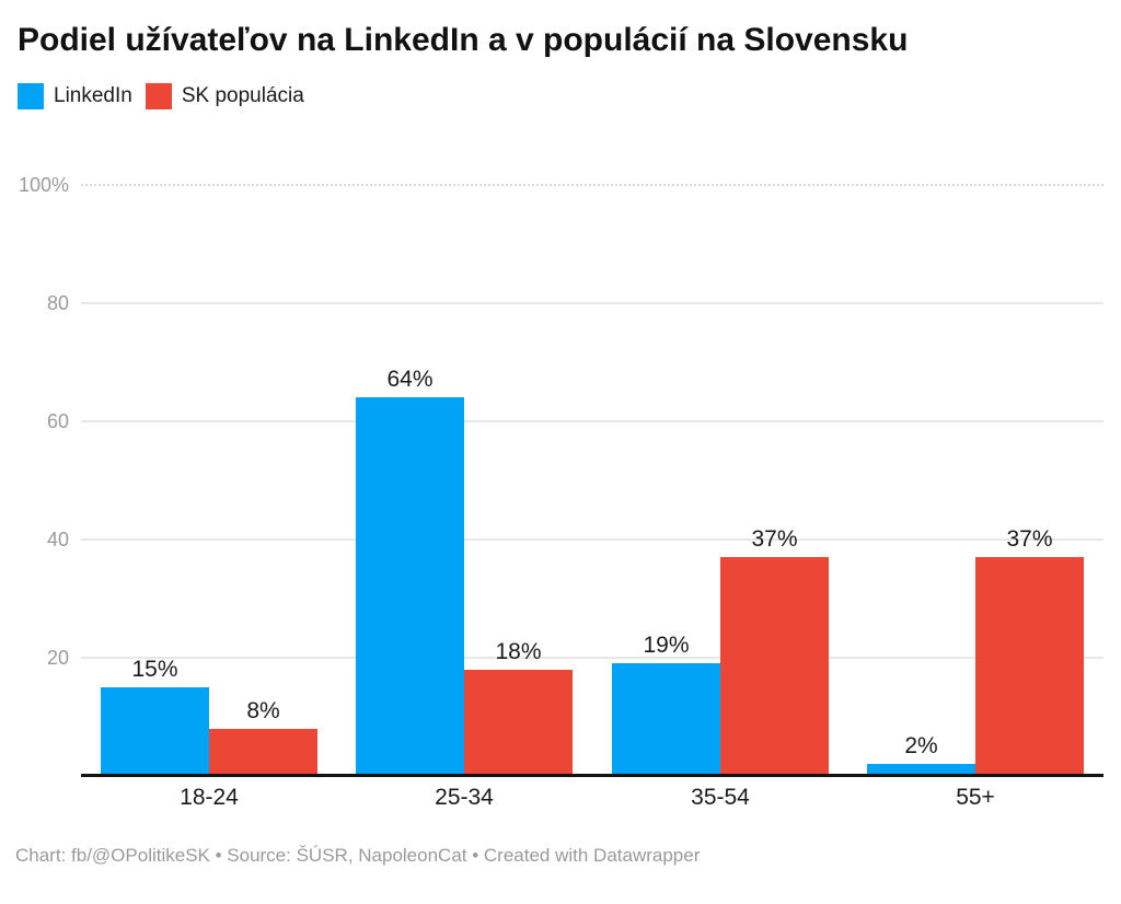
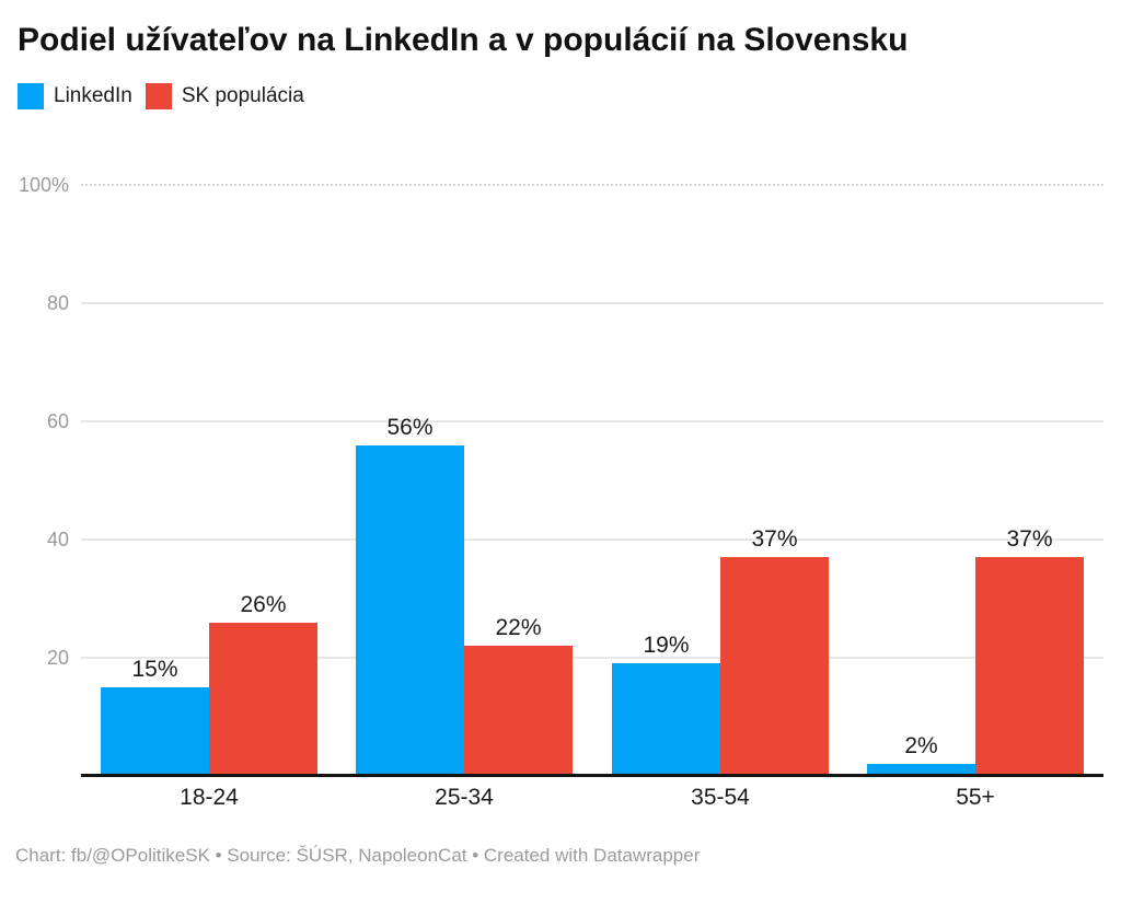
SK populácia/18-24: 8% -> 26%
LinkedIn/25-34: 64% -> 56%
SK populácia/25-34: 18% -> 22%
